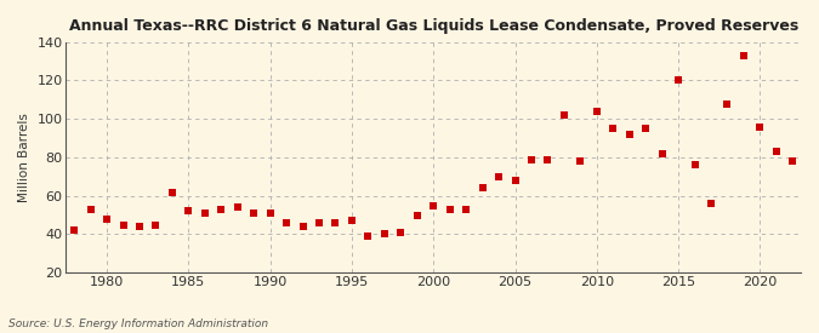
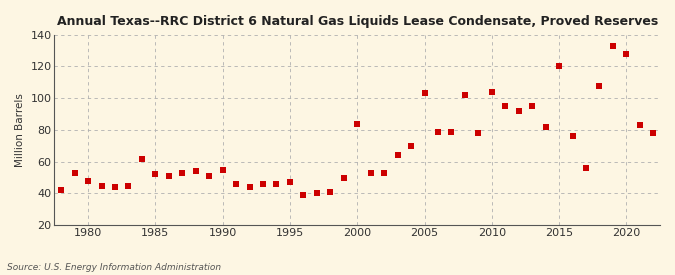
1990: 51 -> 55
2000: 55 -> 84
2005: 68 -> 103
2020: 96 -> 128
